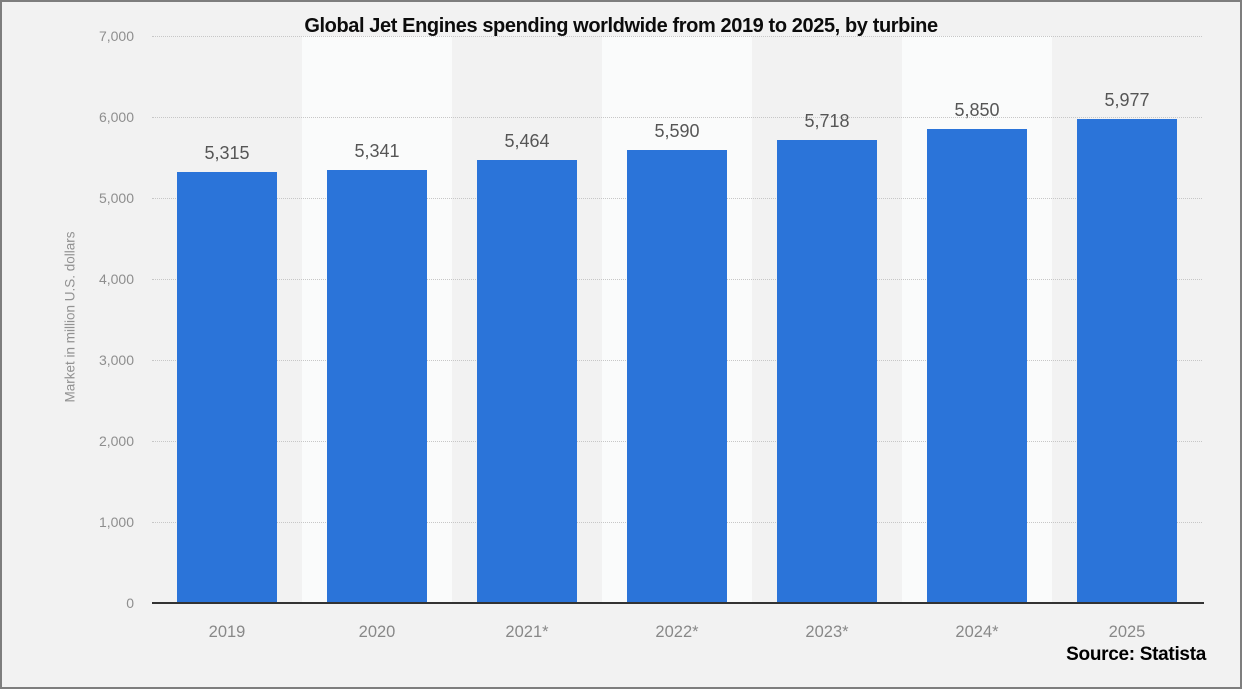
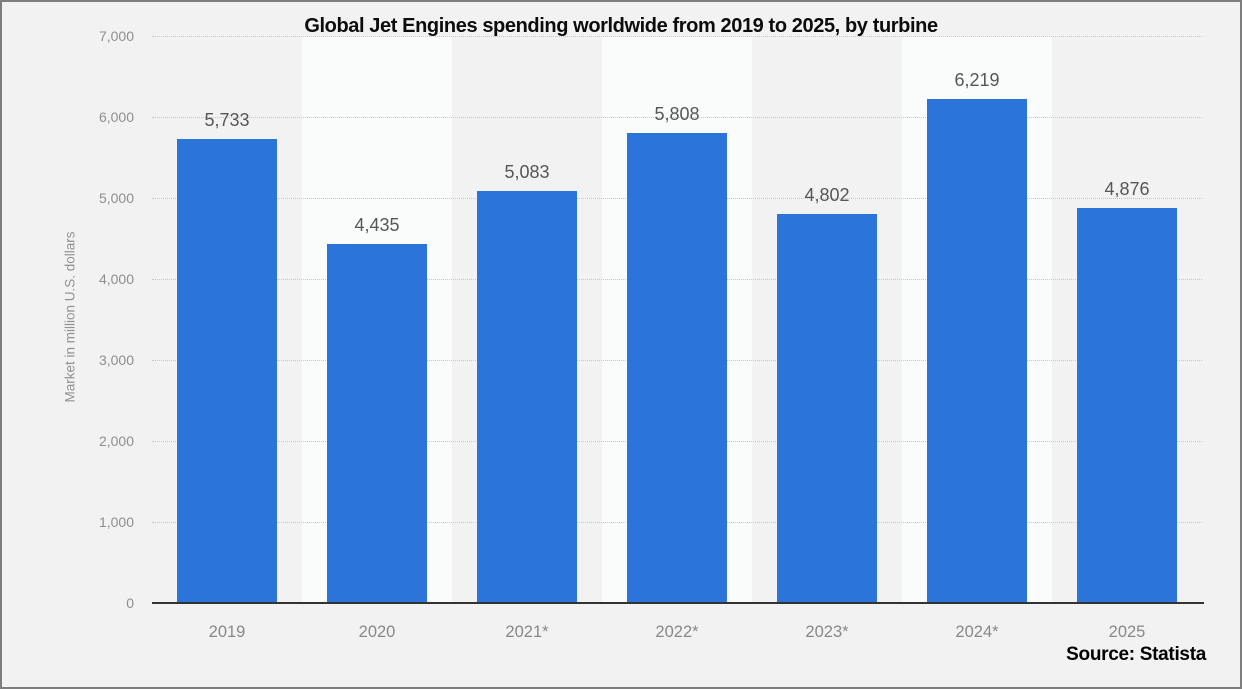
2019: 5,315 -> 5,733
2020: 5,341 -> 4,435
2021*: 5,464 -> 5,083
2022*: 5,590 -> 5,808
2023*: 5,718 -> 4,802
2024*: 5,850 -> 6,219
2025: 5,977 -> 4,876
